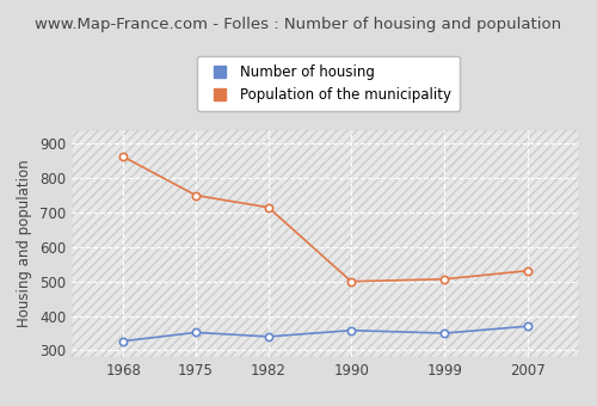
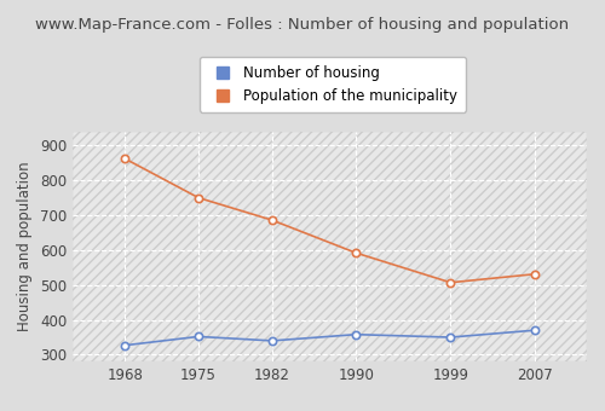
Population of the municipality/1982: 715 -> 686
Population of the municipality/1990: 500 -> 592
